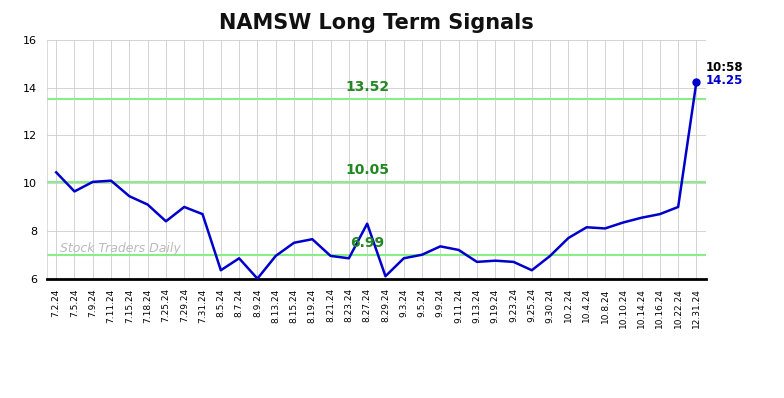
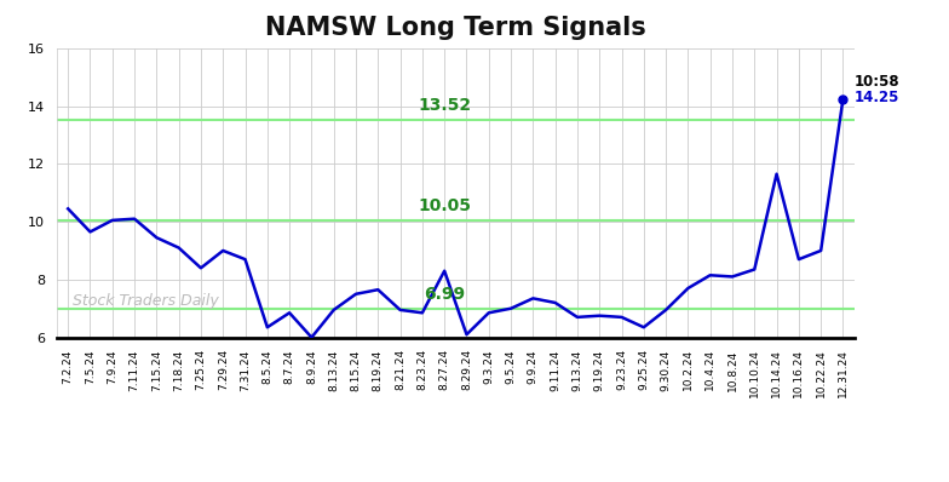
10.14.24: 8.55 -> 11.65
